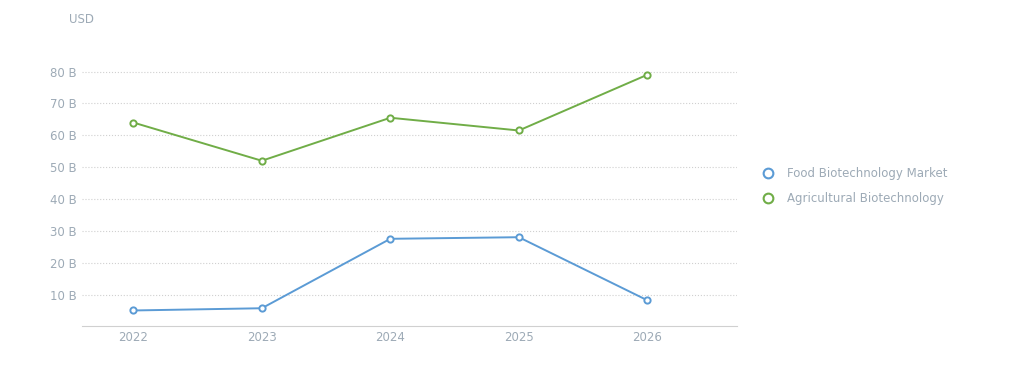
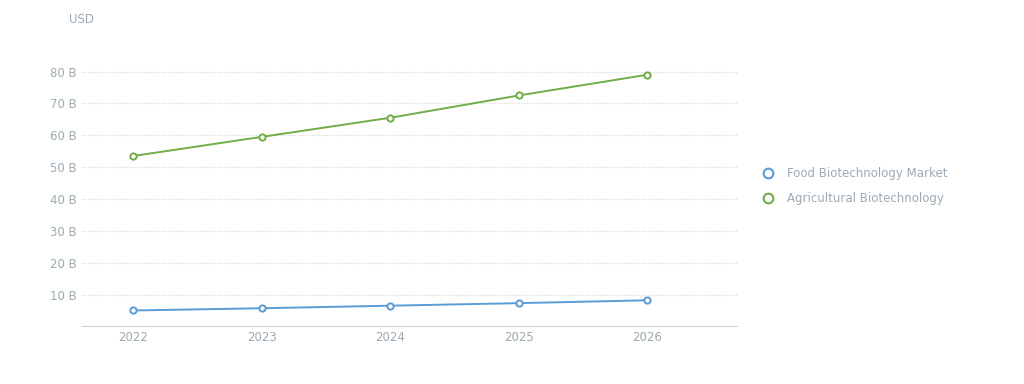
Agricultural Biotechnology/2022: 64.0 B -> 53.5 B
Agricultural Biotechnology/2023: 52.0 B -> 59.5 B
Food Biotechnology Market/2024: 27.5 B -> 6.5 B
Food Biotechnology Market/2025: 28.0 B -> 7.3 B
Agricultural Biotechnology/2025: 61.5 B -> 72.5 B
